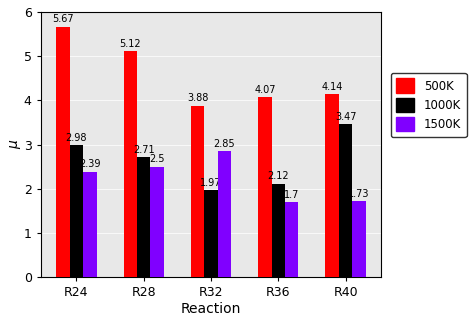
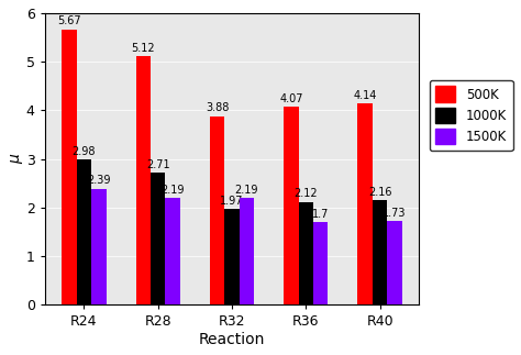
1500K/R28: 2.5 -> 2.19
1500K/R32: 2.85 -> 2.19
1000K/R40: 3.47 -> 2.16
